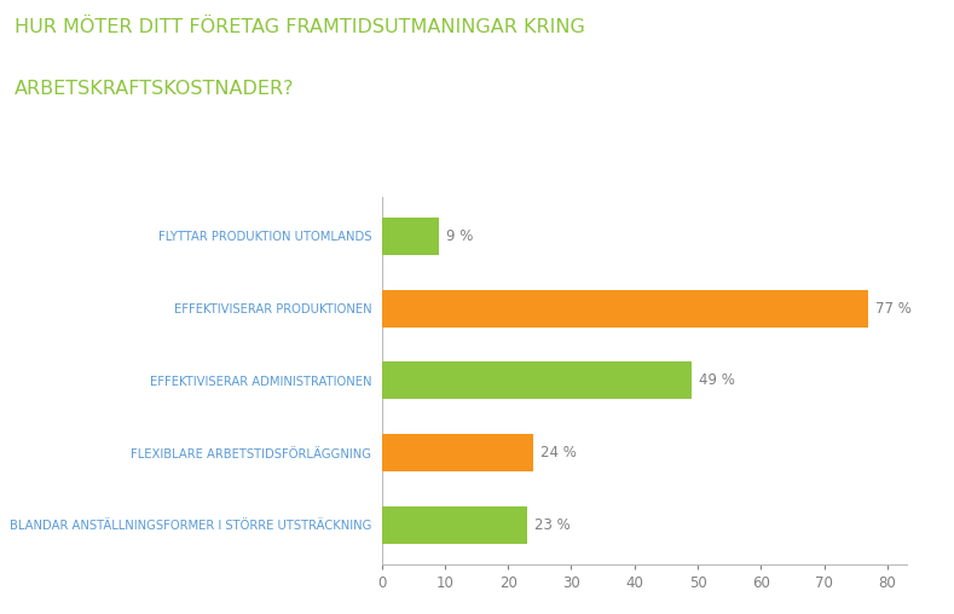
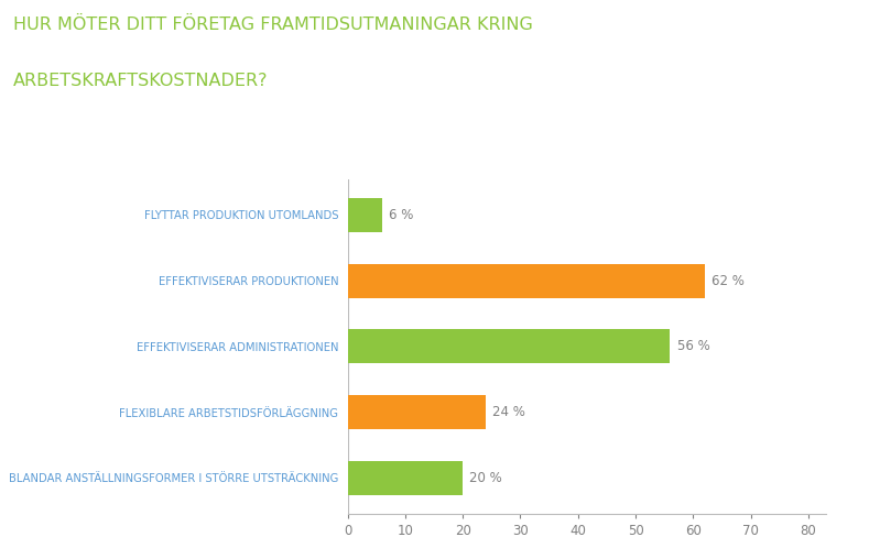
FLYTTAR PRODUKTION UTOMLANDS: 9 -> 6
EFFEKTIVISERAR PRODUKTIONEN: 77 -> 62
EFFEKTIVISERAR ADMINISTRATIONEN: 49 -> 56
BLANDAR ANSTÄLLNINGSFORMER I STÖRRE UTSTRÄCKNING: 23 -> 20
